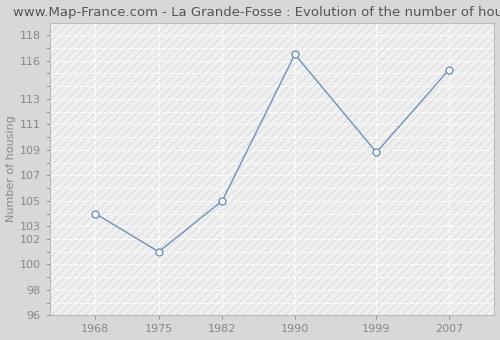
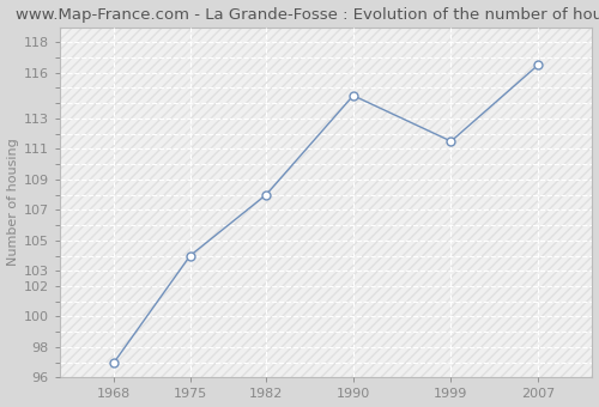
1968: 104.0 -> 97.0
1975: 101.0 -> 104.0
1982: 105.0 -> 108.0
1990: 116.5 -> 114.5
1999: 108.8 -> 111.5
2007: 115.3 -> 116.5
